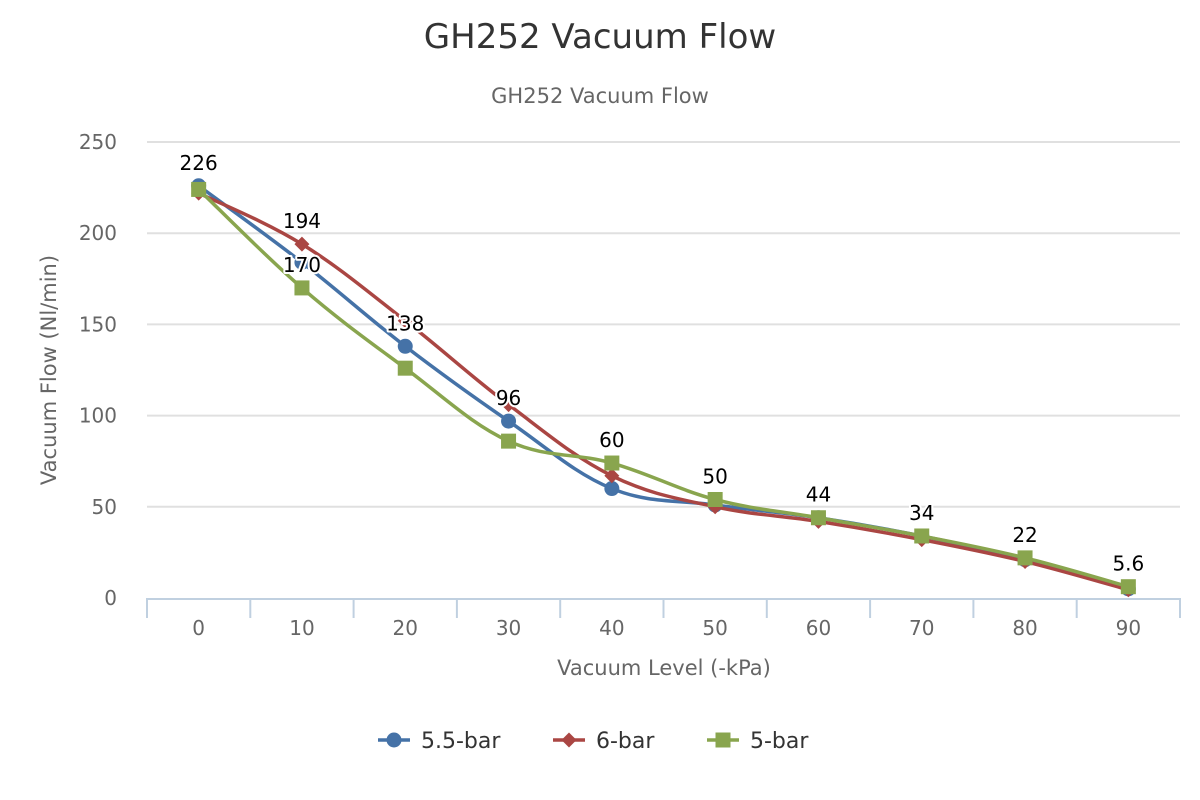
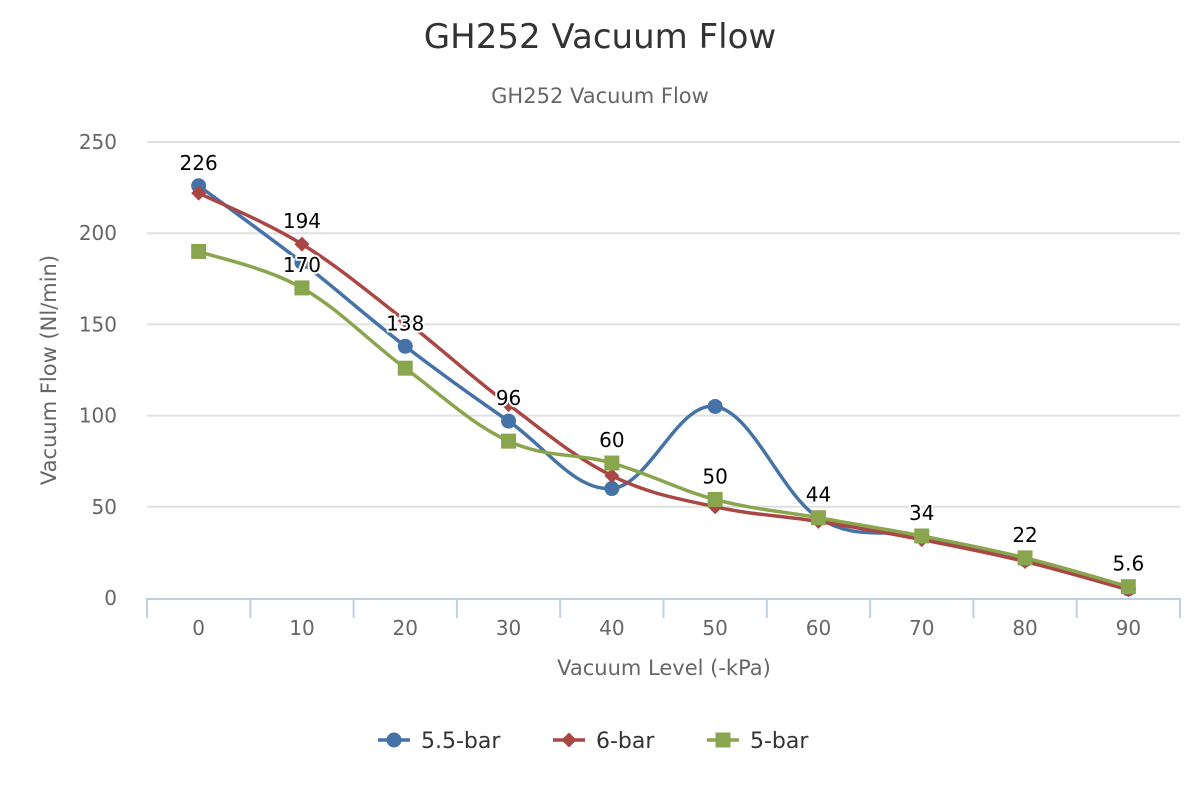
5-bar/0: 224 -> 190
5.5-bar/50: 51 -> 105
